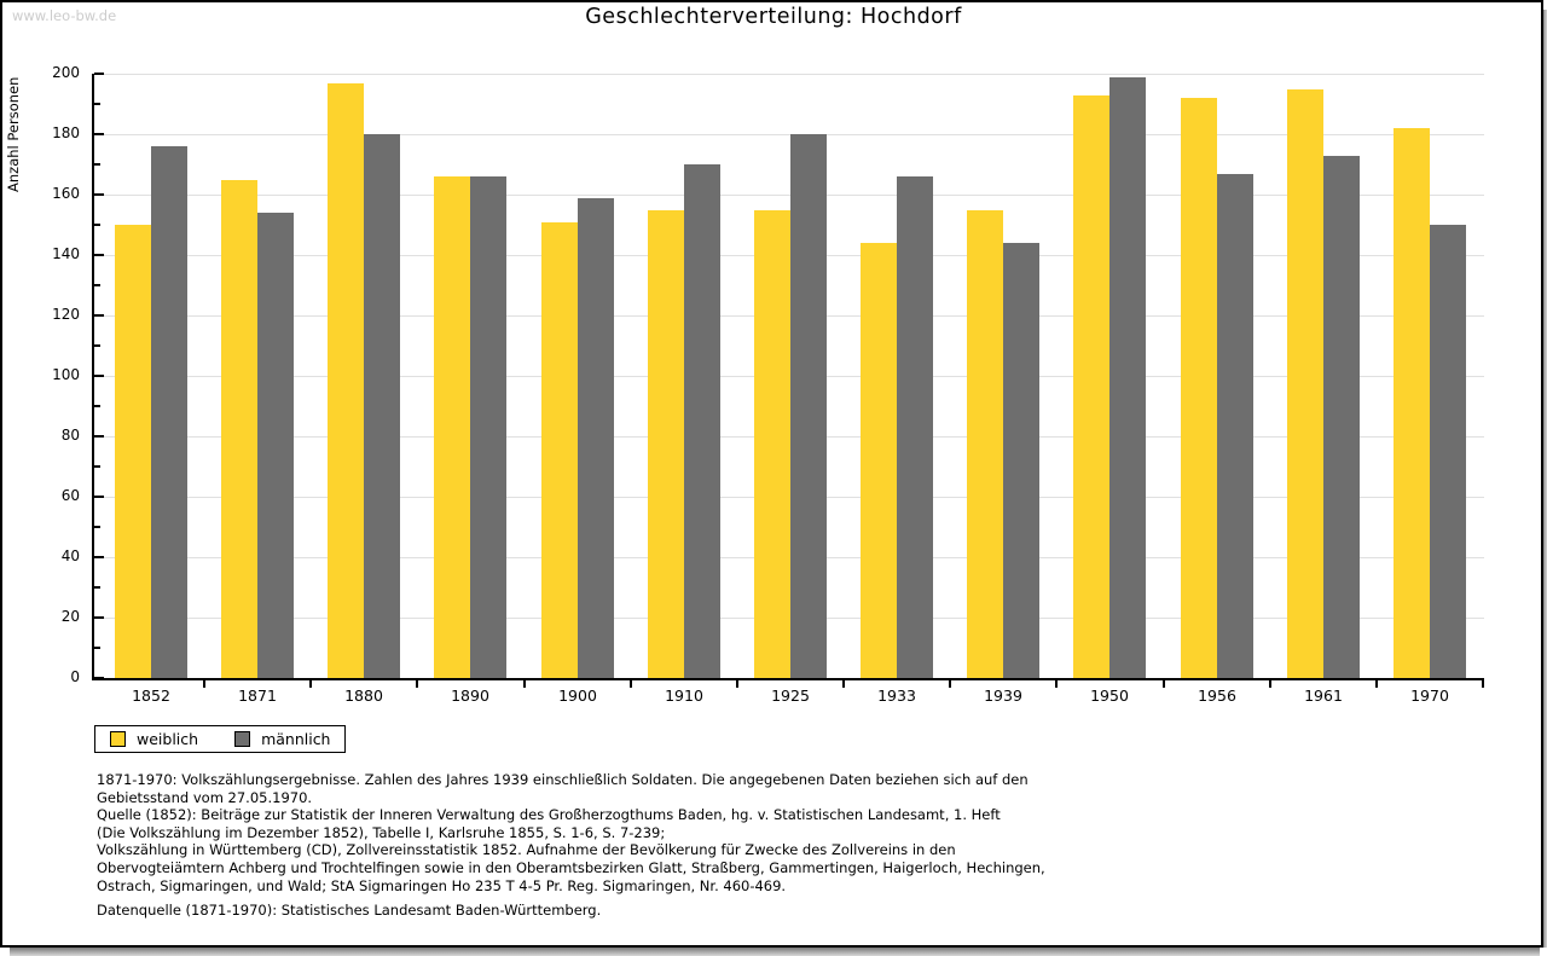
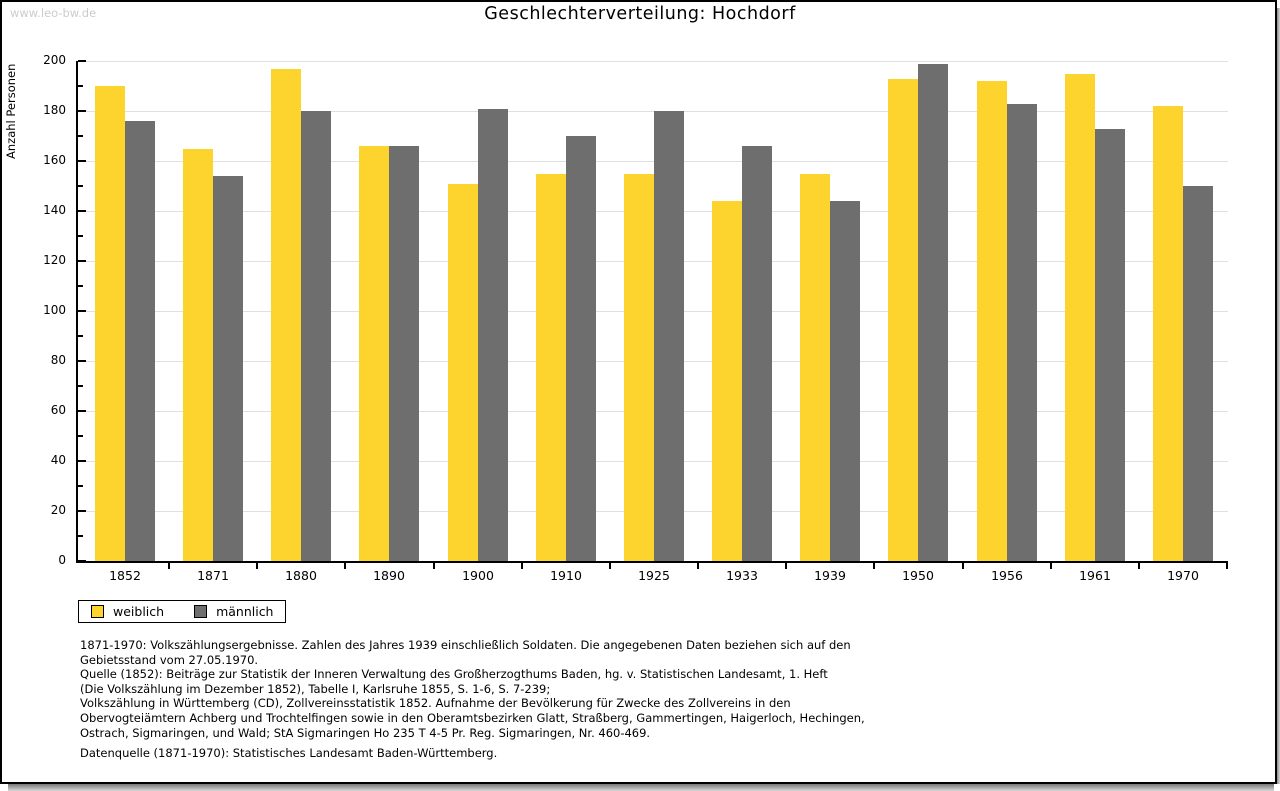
weiblich/1852: 150 -> 190
männlich/1900: 159 -> 181
männlich/1956: 167 -> 183
